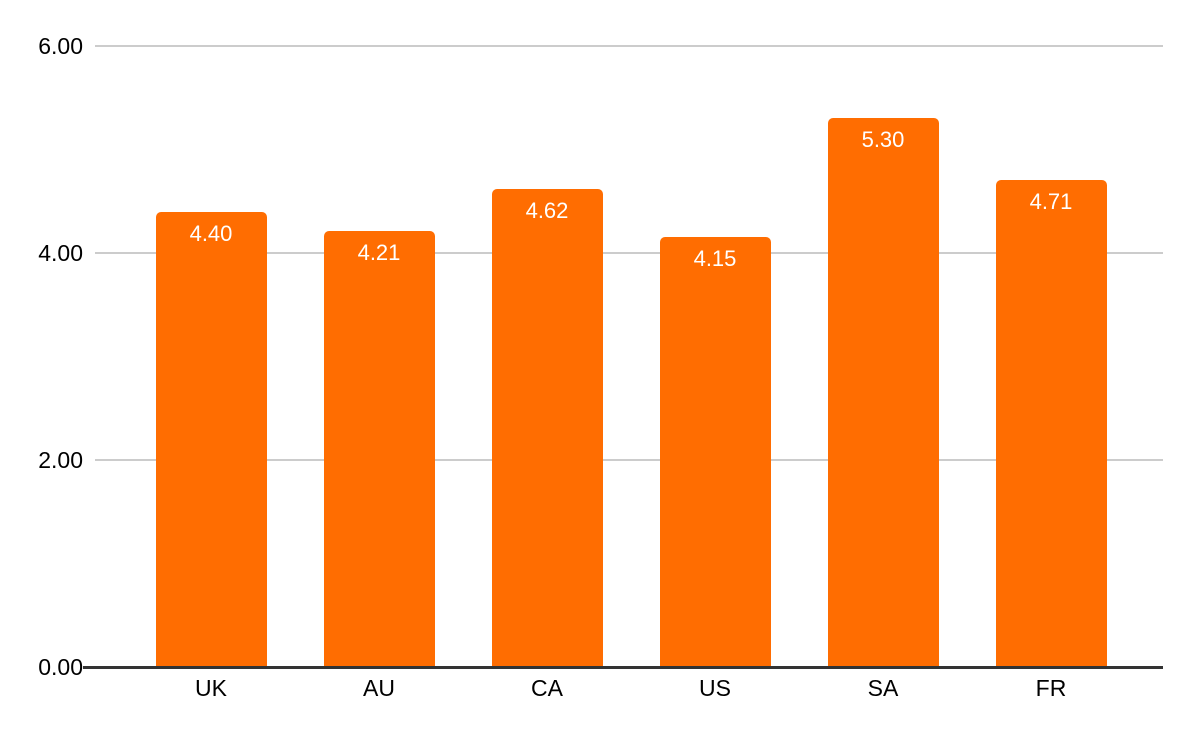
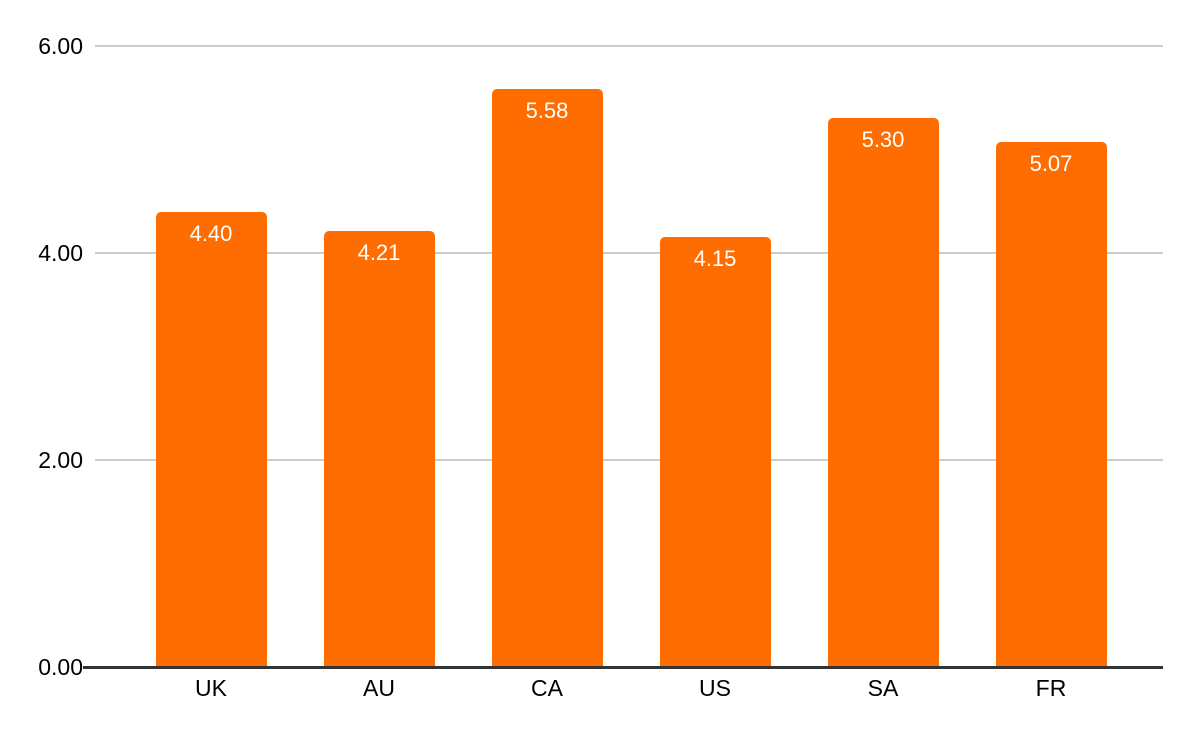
CA: 4.62 -> 5.58
FR: 4.71 -> 5.07
